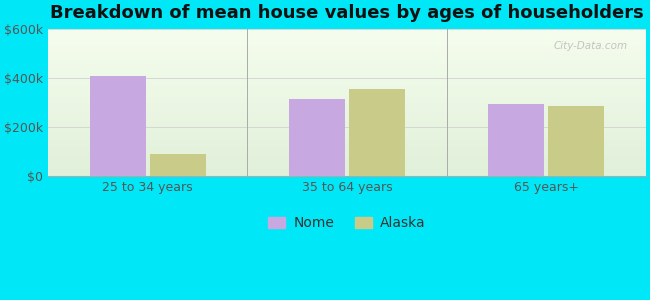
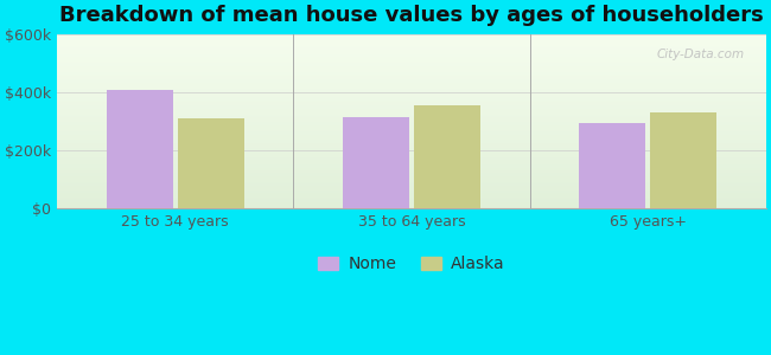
Alaska/25 to 34 years: $90k -> $310k
Alaska/65 years+: $285k -> $330k
